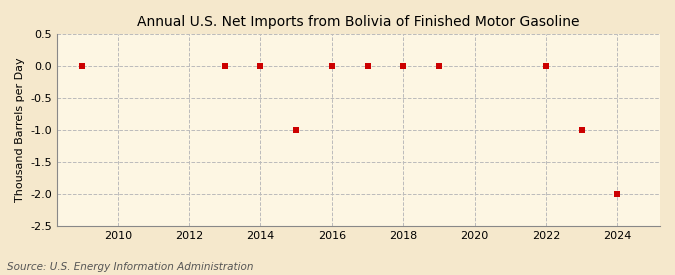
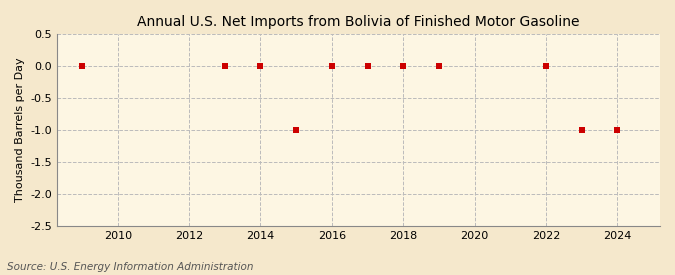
2024: -2 -> -1
